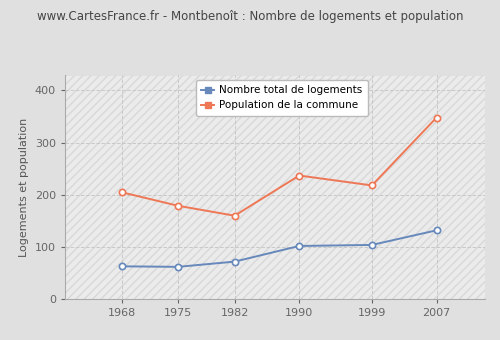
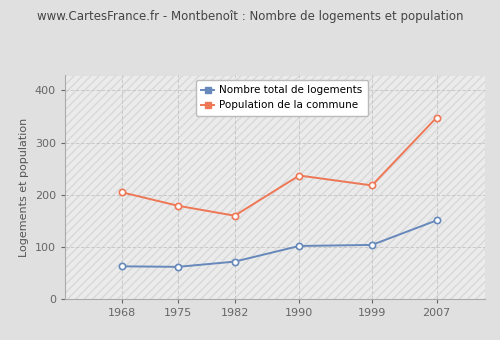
Nombre total de logements/2007: 132 -> 151
